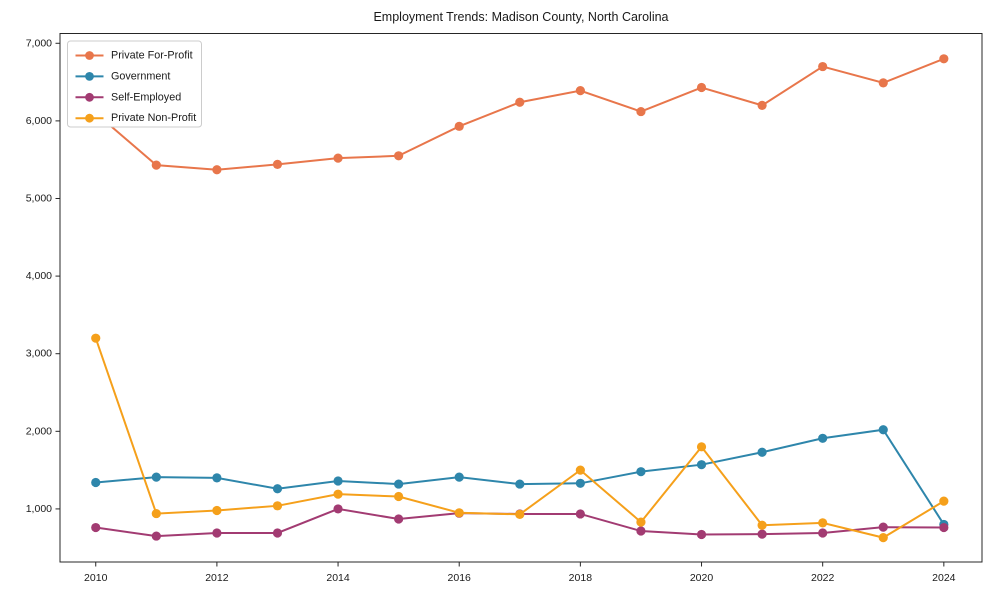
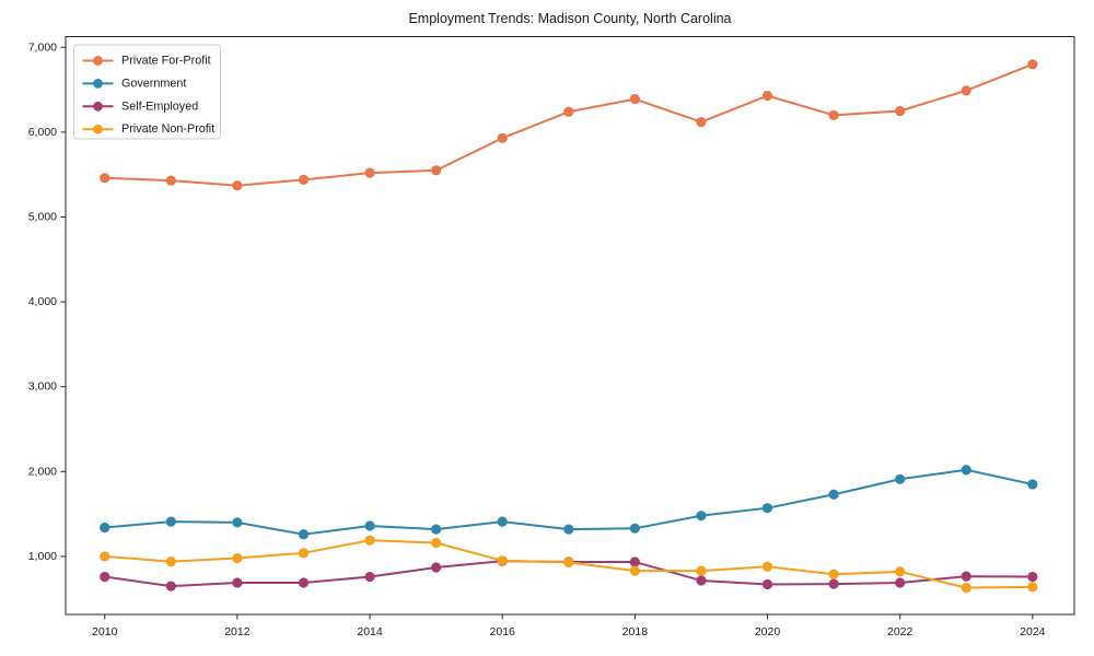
Private For-Profit/2010: 6100 -> 5500
Private Non-Profit/2010: 3200 -> 1000
Self-Employed/2014: 1000 -> 800
Private Non-Profit/2018: 1500 -> 800
Private Non-Profit/2020: 1800 -> 900
Private For-Profit/2022: 6700 -> 6200
Government/2024: 800 -> 1800
Private Non-Profit/2024: 1100 -> 600
